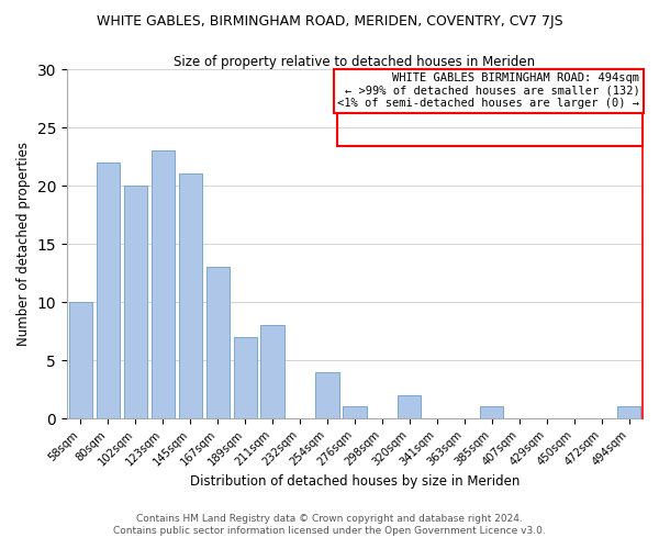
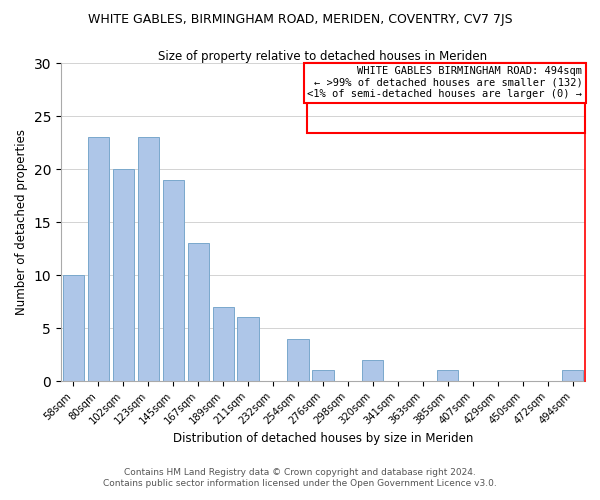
80sqm: 22 -> 23
145sqm: 21 -> 19
211sqm: 8 -> 6
